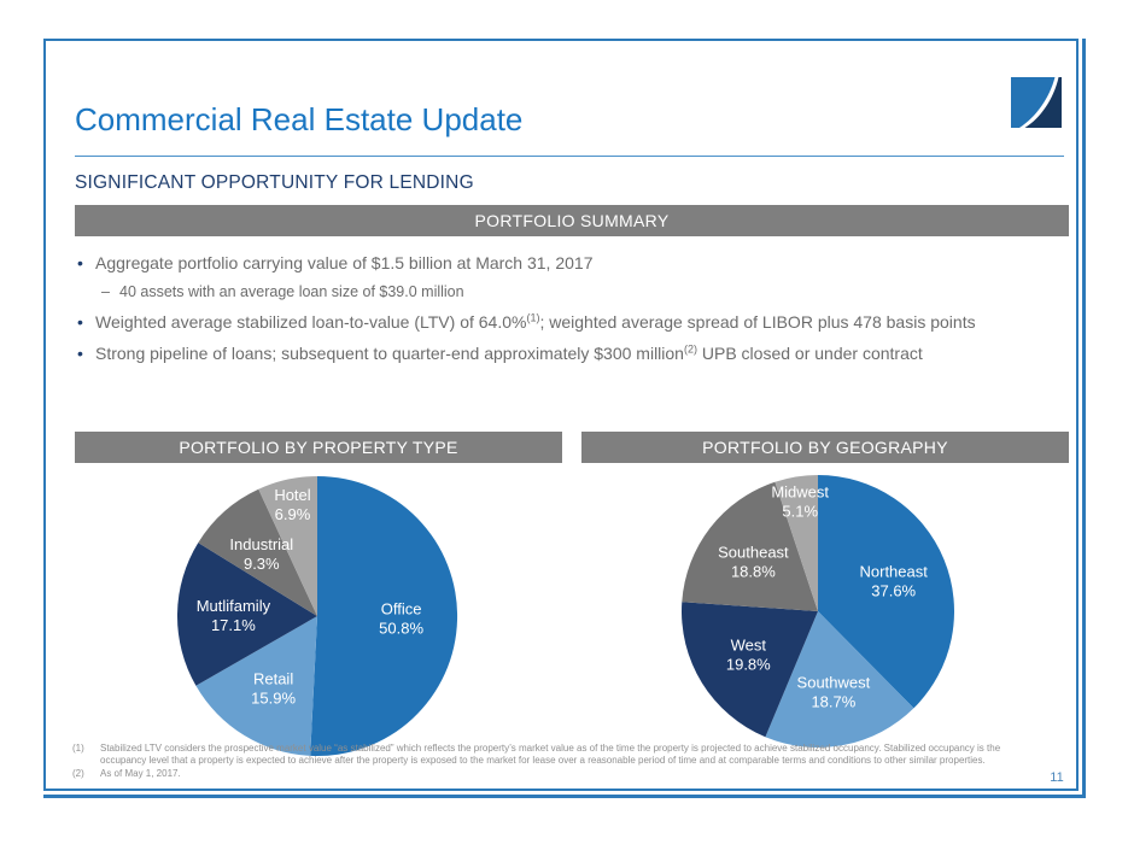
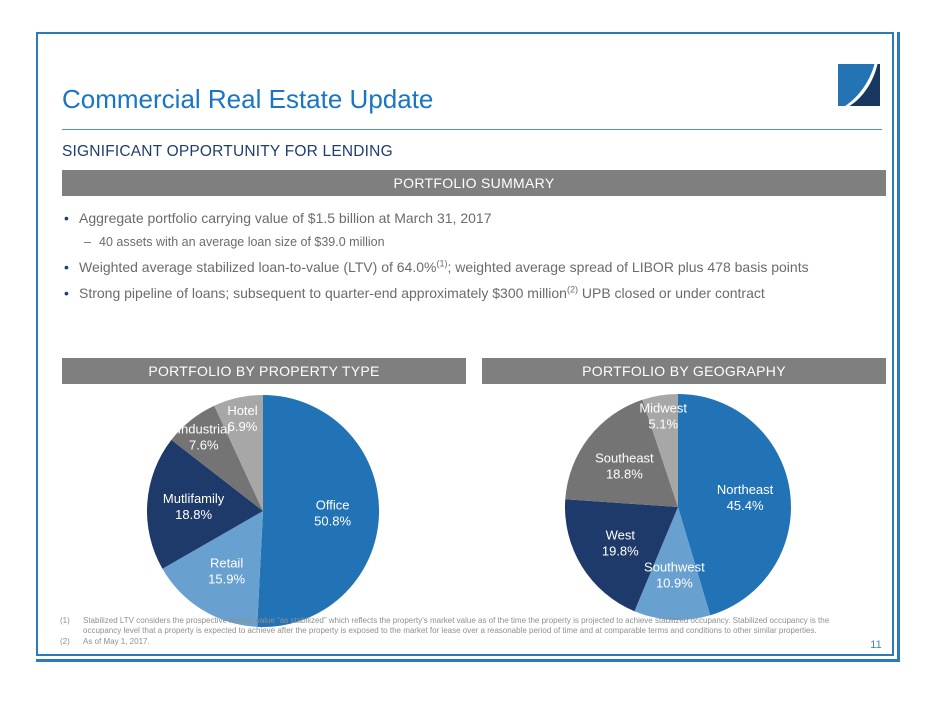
PORTFOLIO BY PROPERTY TYPE/Mutlifamily: 17.1% -> 18.8%
PORTFOLIO BY PROPERTY TYPE/Industrial: 9.3% -> 7.6%
PORTFOLIO BY GEOGRAPHY/Northeast: 37.6% -> 45.4%
PORTFOLIO BY GEOGRAPHY/Southwest: 18.7% -> 10.9%
